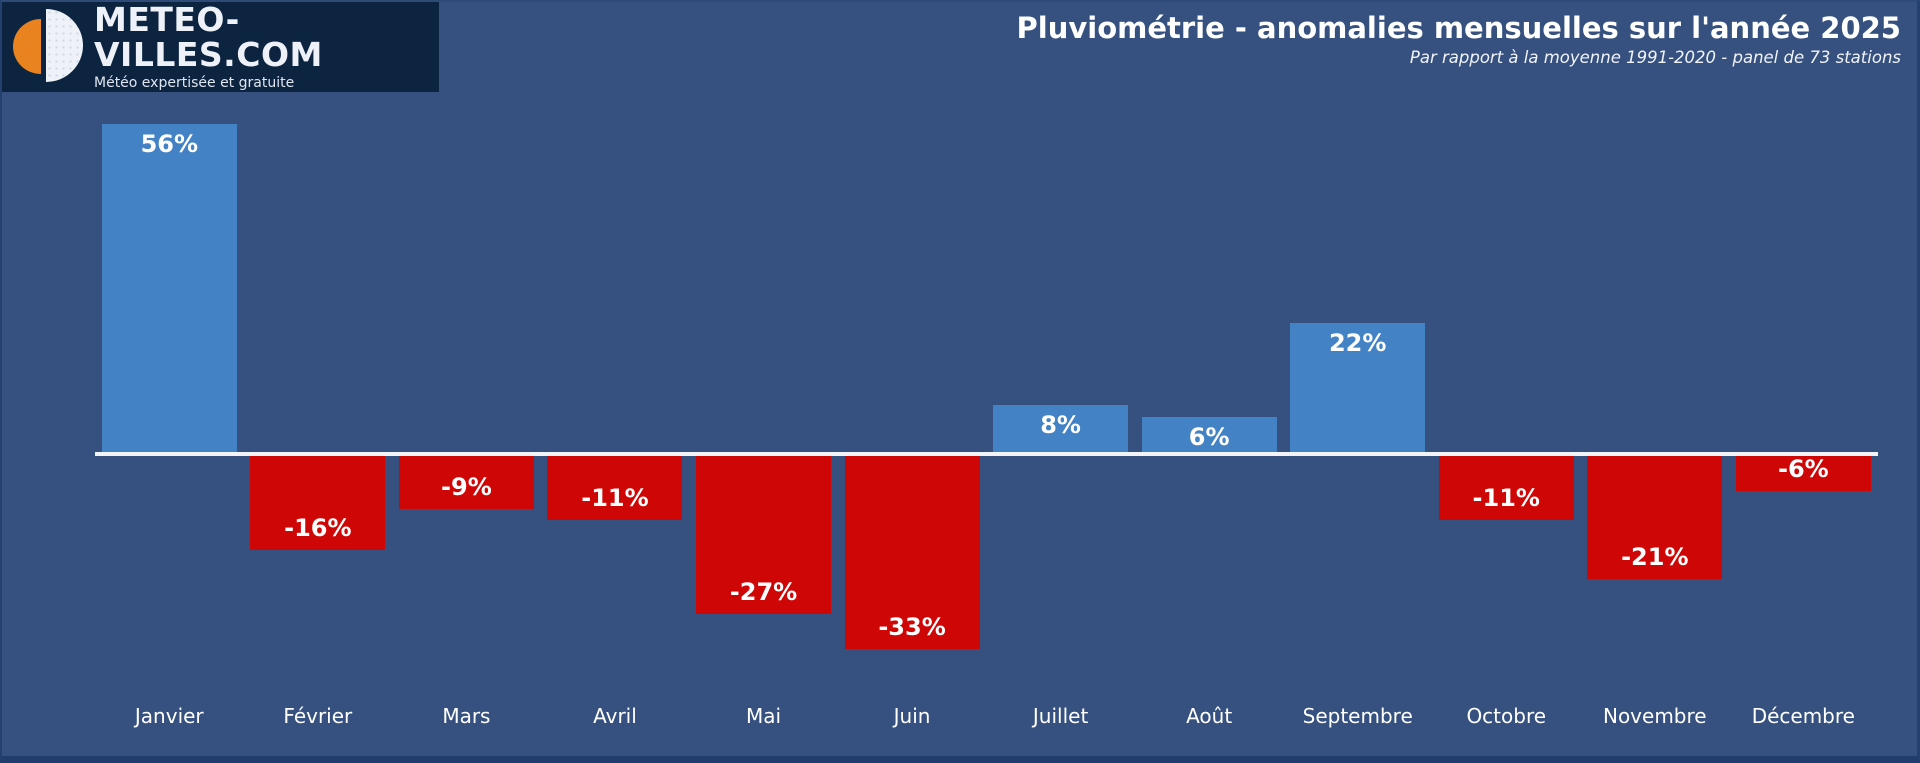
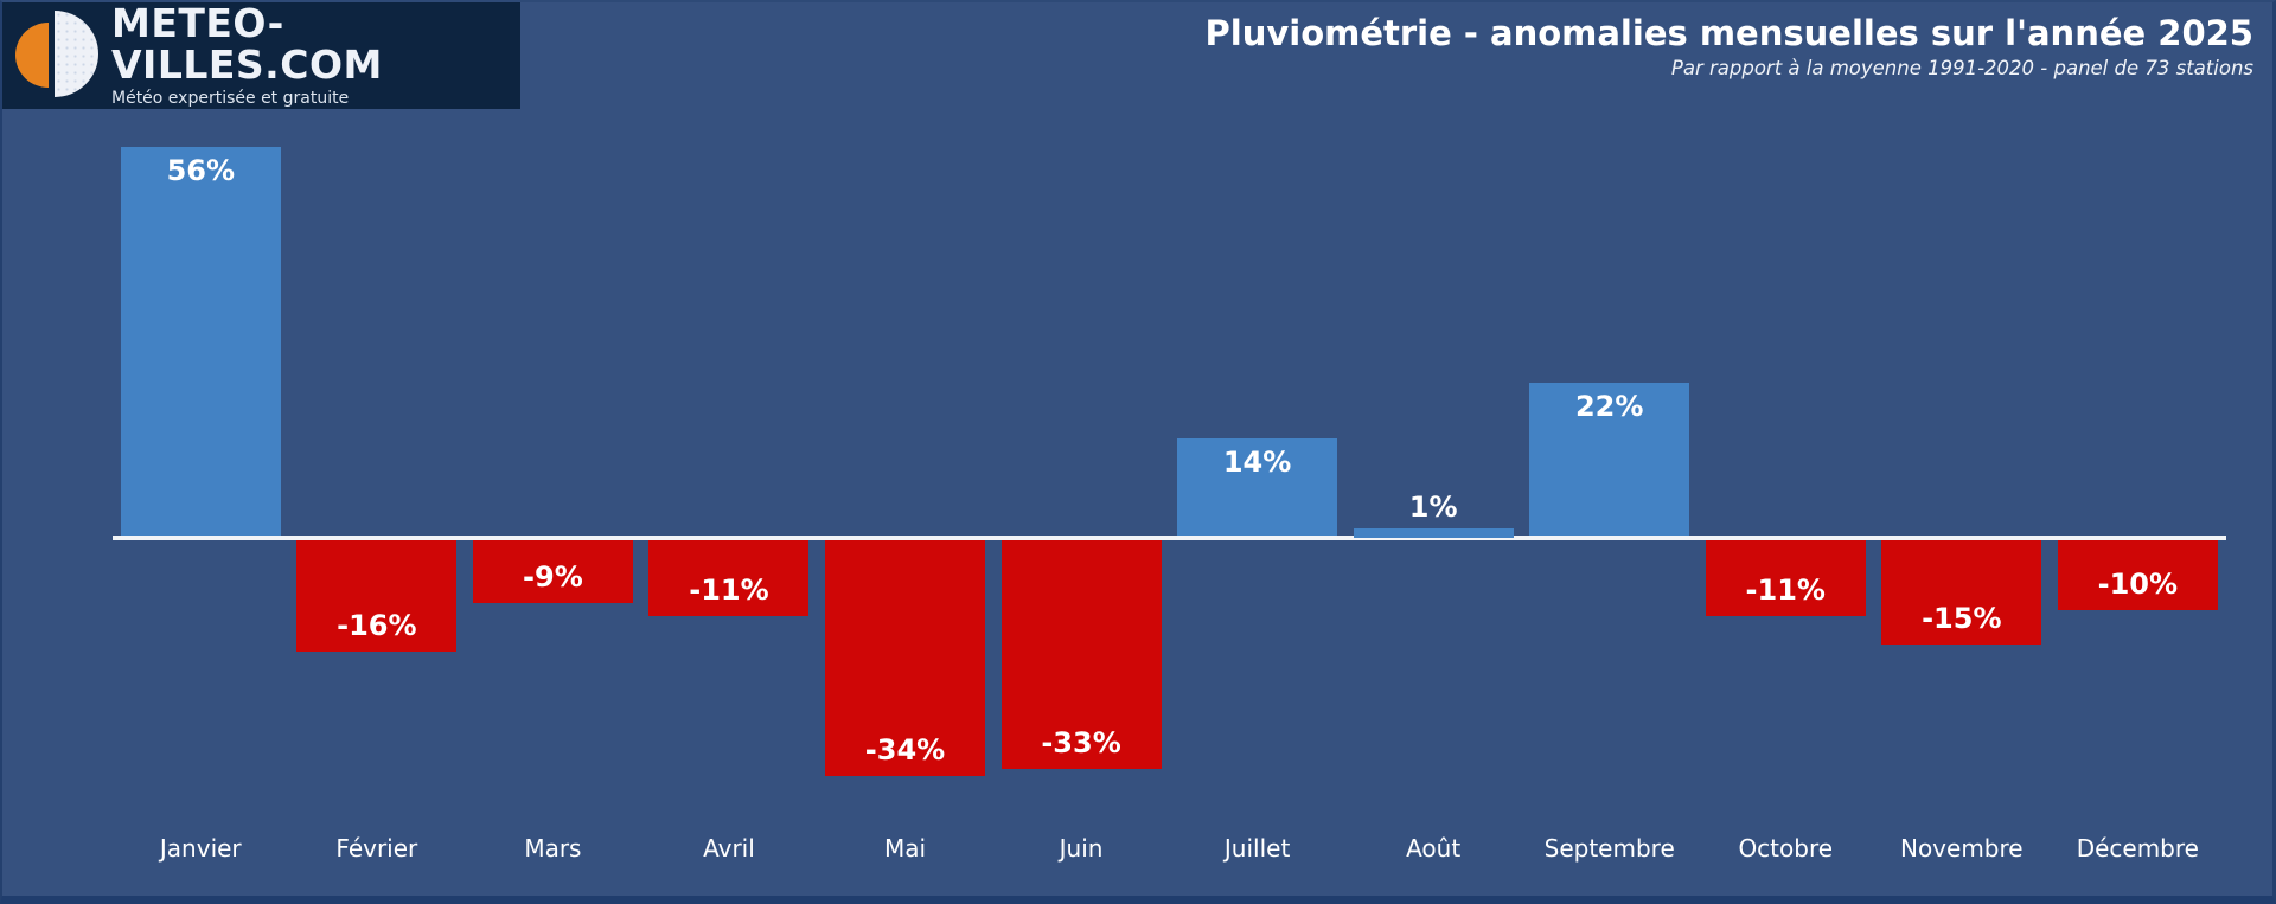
Mai: -27% -> -34%
Juillet: 8% -> 14%
Août: 6% -> 1%
Novembre: -21% -> -15%
Décembre: -6% -> -10%
